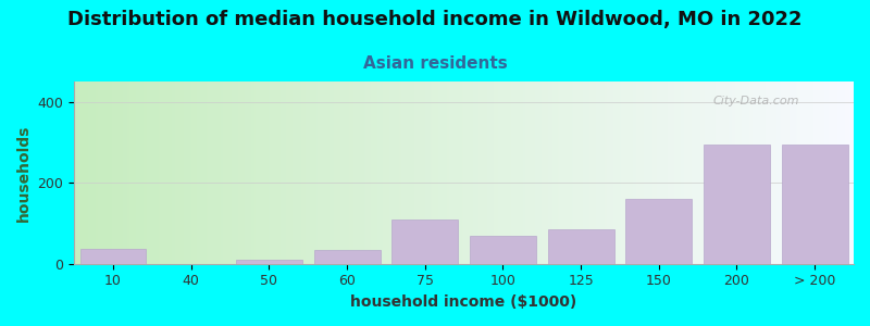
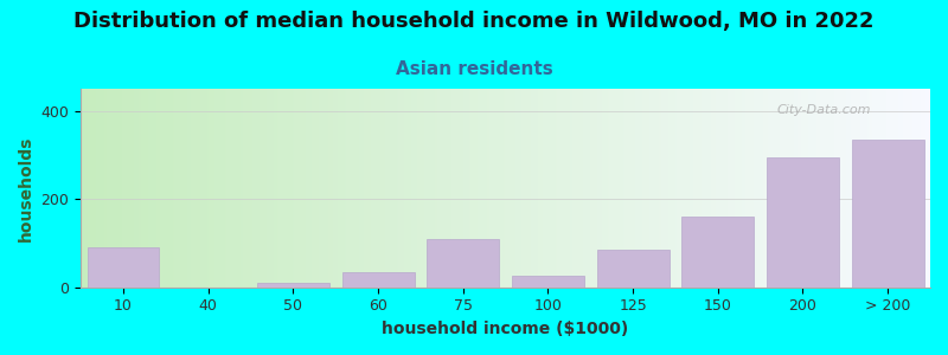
10: 38 -> 90
100: 68 -> 25
> 200: 295 -> 335
